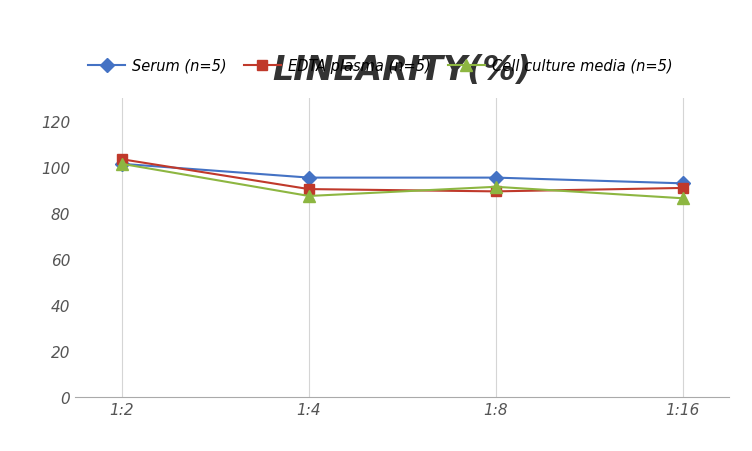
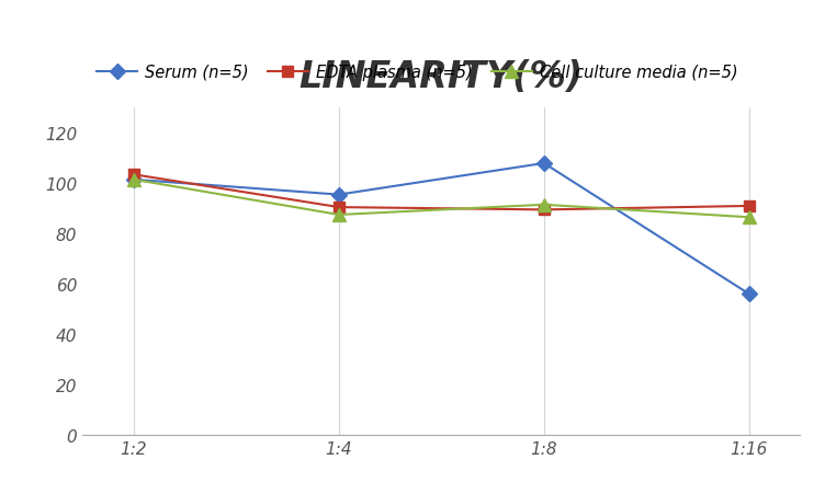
Serum (n=5)/1:8: 95.5 -> 108.0
Serum (n=5)/1:16: 93.0 -> 56.0
